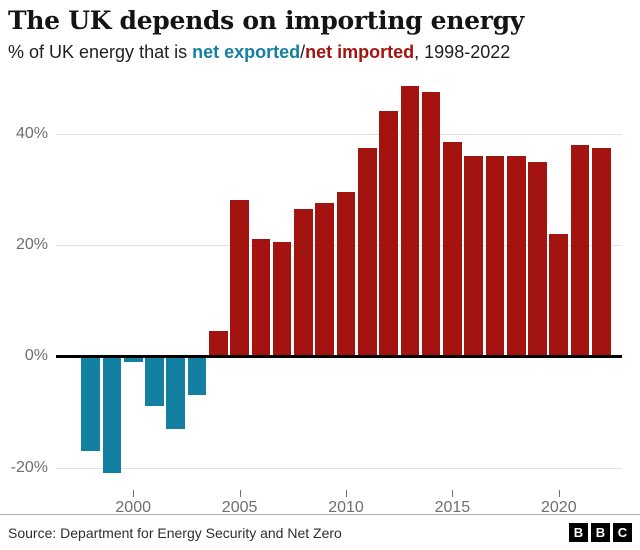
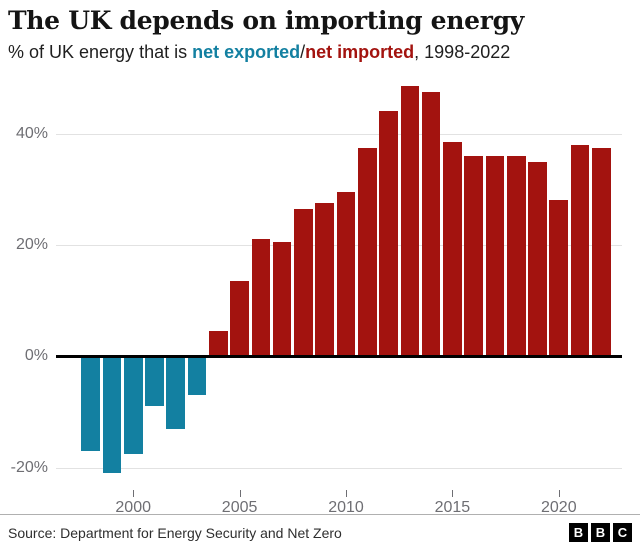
2000: -1% -> -18%
2005: 28% -> 14%
2020: 22% -> 28%
